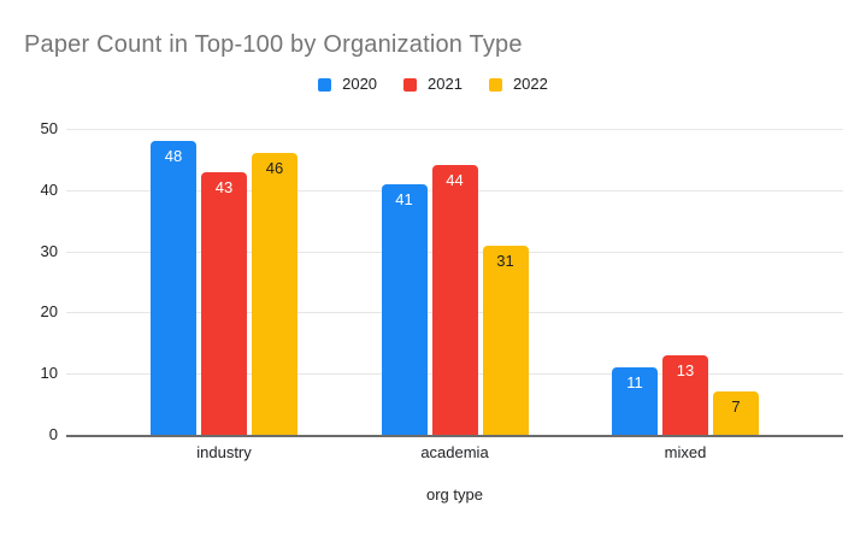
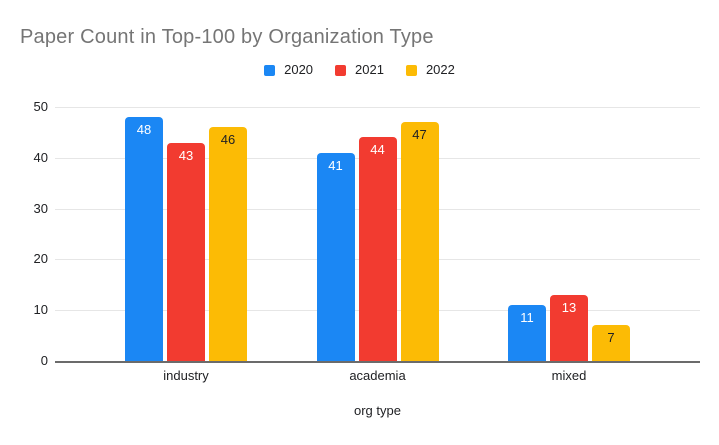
2022/academia: 31 -> 47
